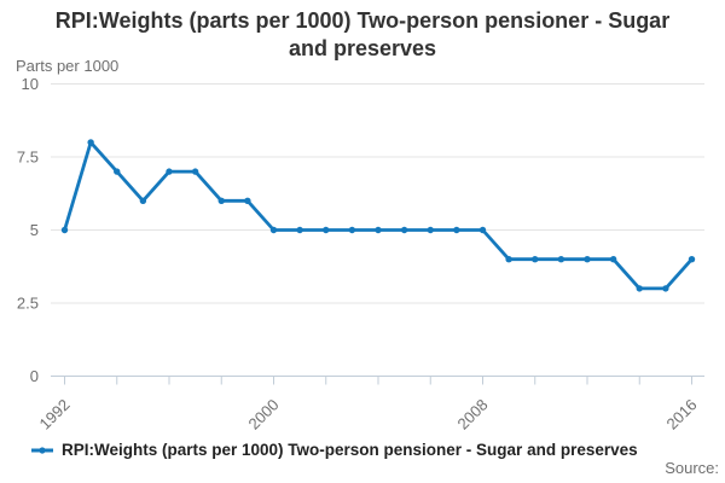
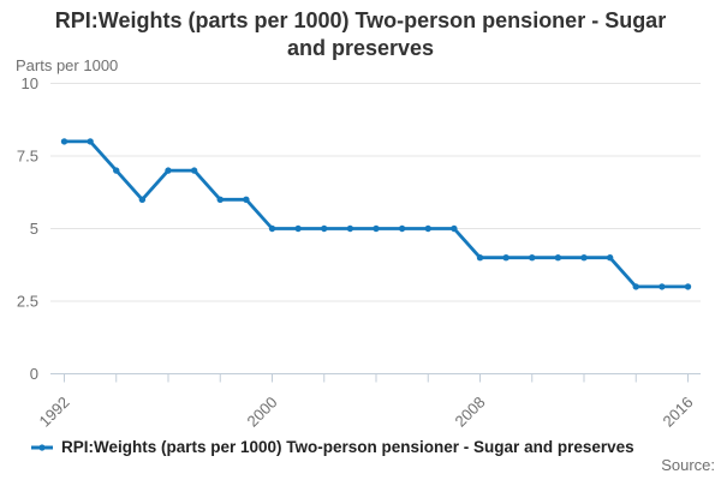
1992: 5 -> 8
2008: 5 -> 4
2016: 4 -> 3
